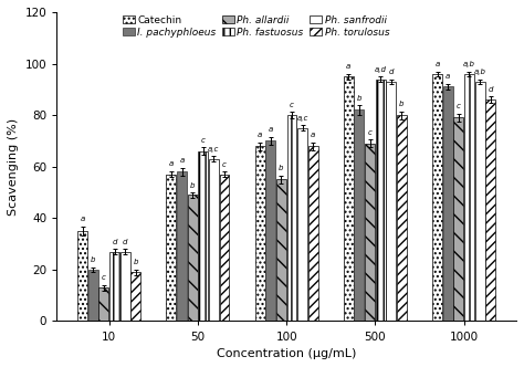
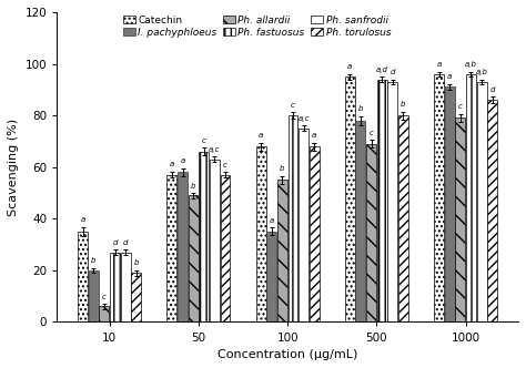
Ph. allardii/10: 13 -> 6
I. pachyphloeus/100: 70 -> 35
I. pachyphloeus/500: 82 -> 78
